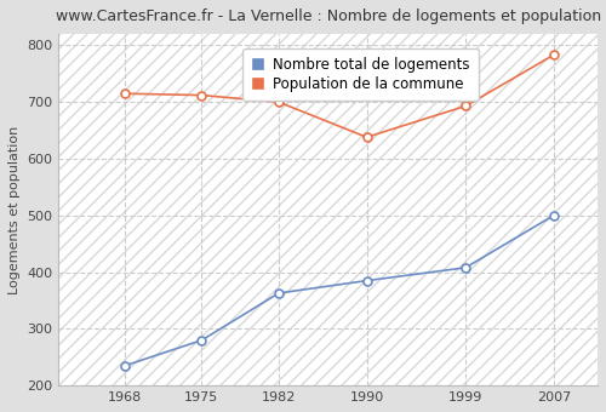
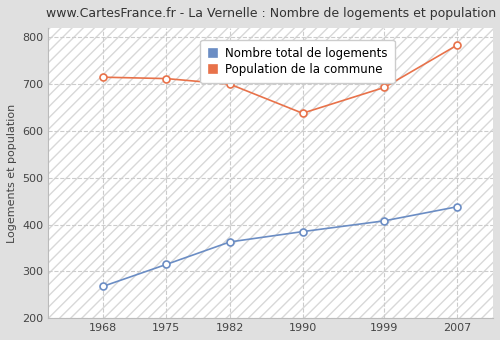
Nombre total de logements/1968: 235 -> 268
Nombre total de logements/1975: 280 -> 315
Nombre total de logements/2007: 500 -> 438
